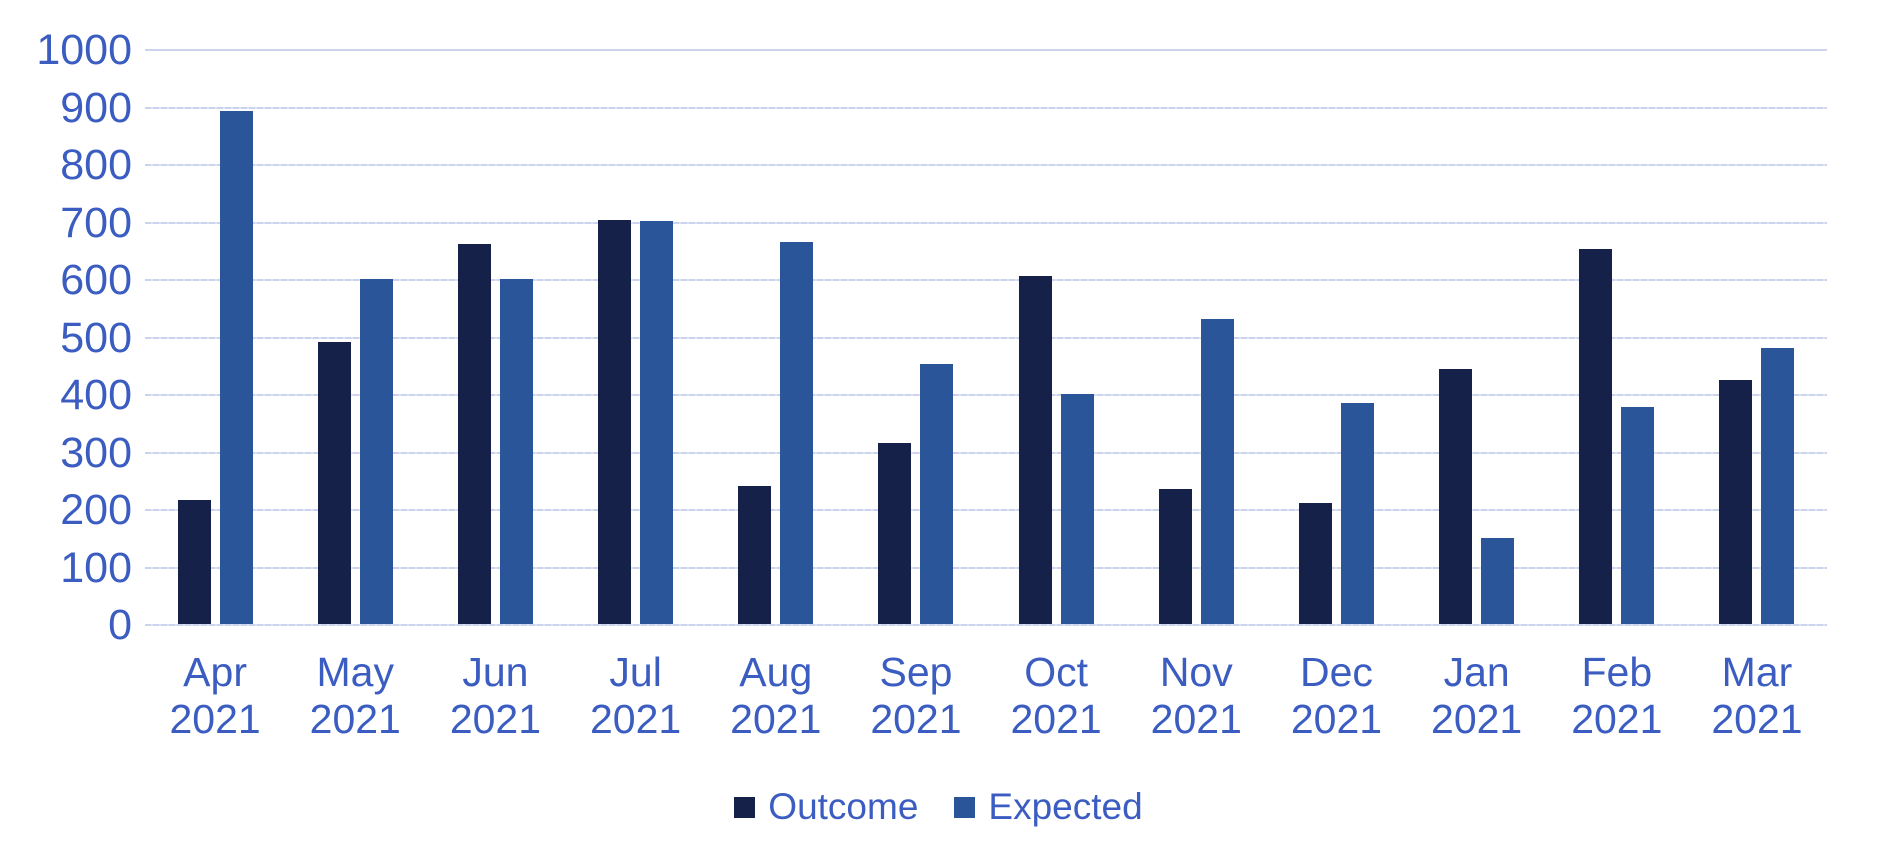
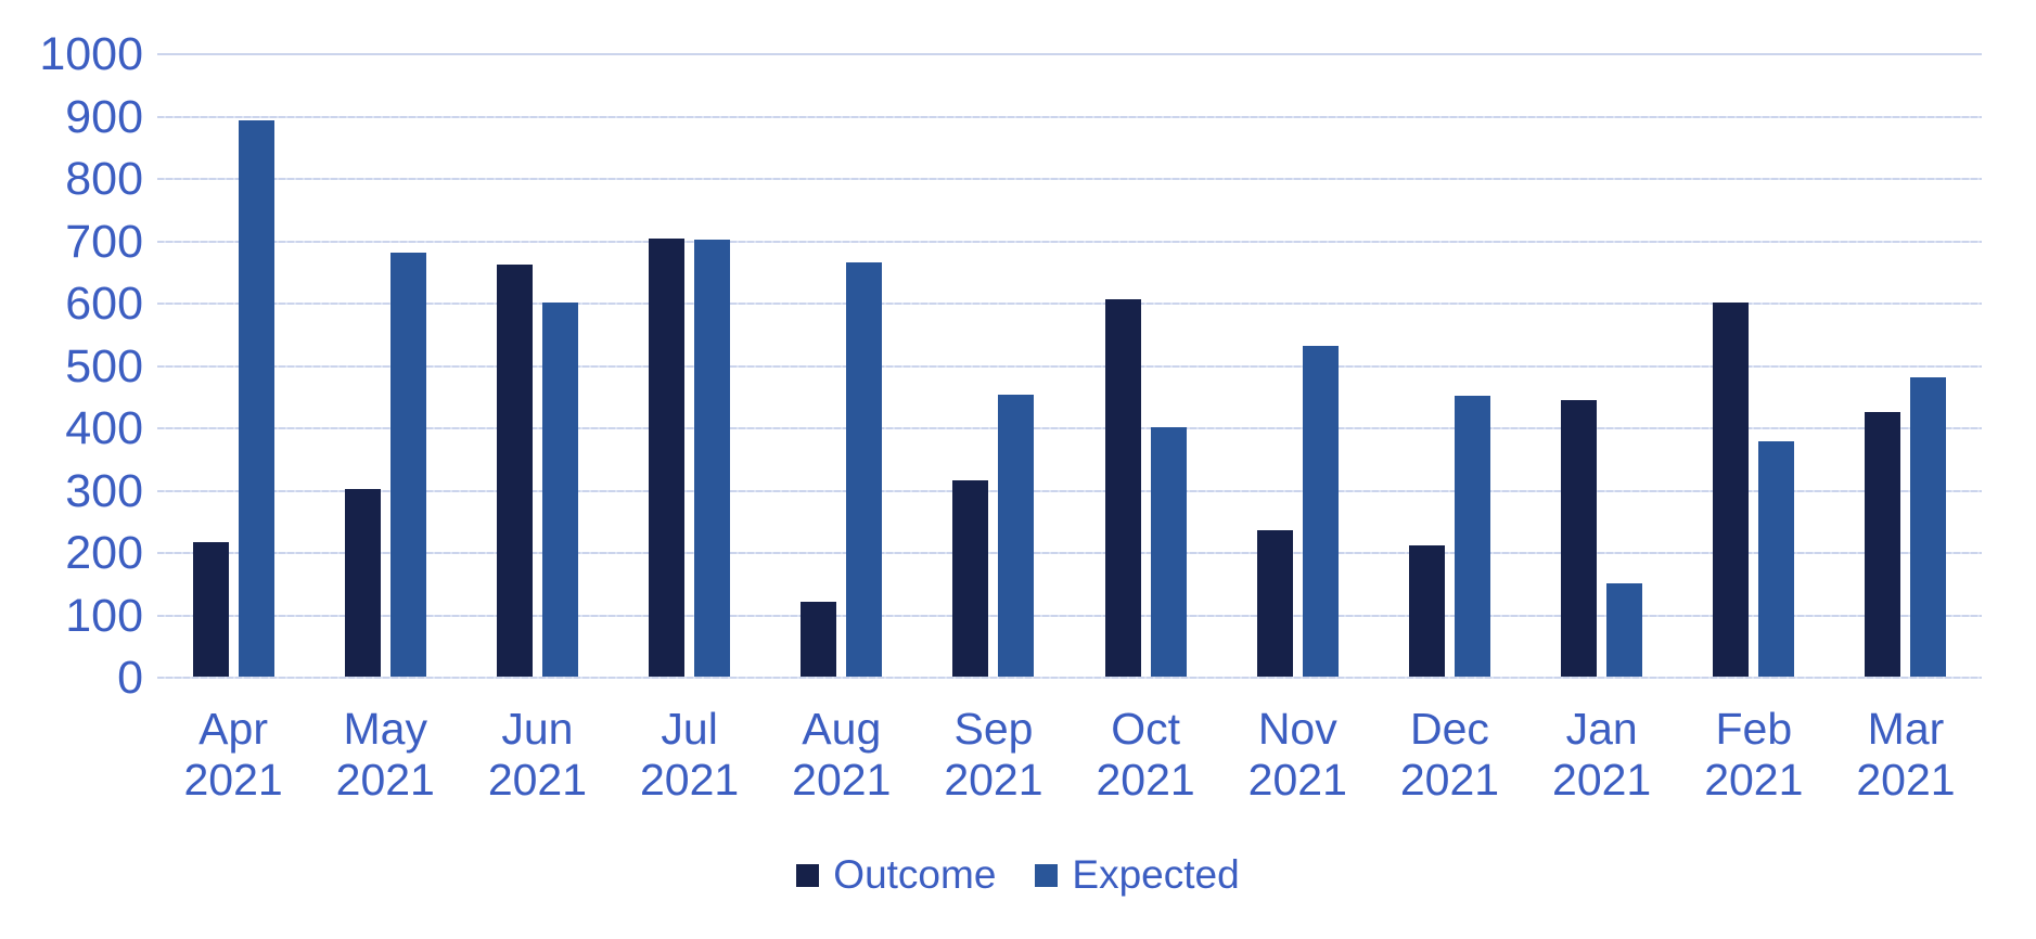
Outcome/May 2021: 490 -> 300
Expected/May 2021: 600 -> 680
Outcome/Aug 2021: 240 -> 120
Expected/Dec 2021: 380 -> 450
Outcome/Feb 2021: 650 -> 600
